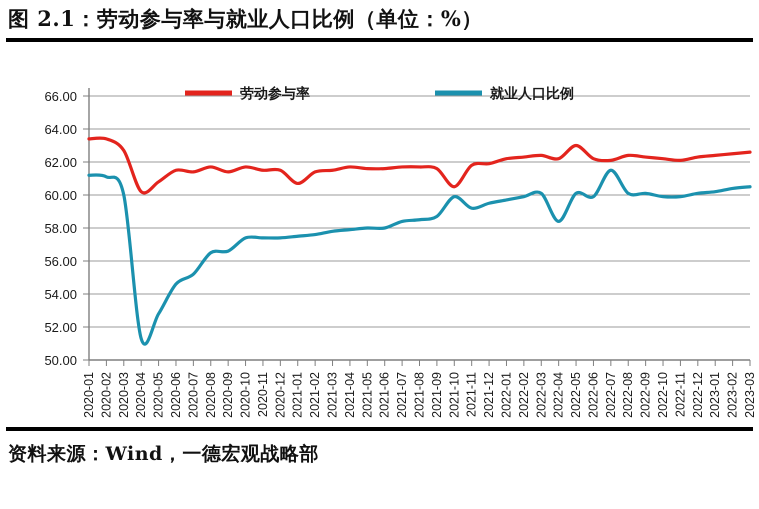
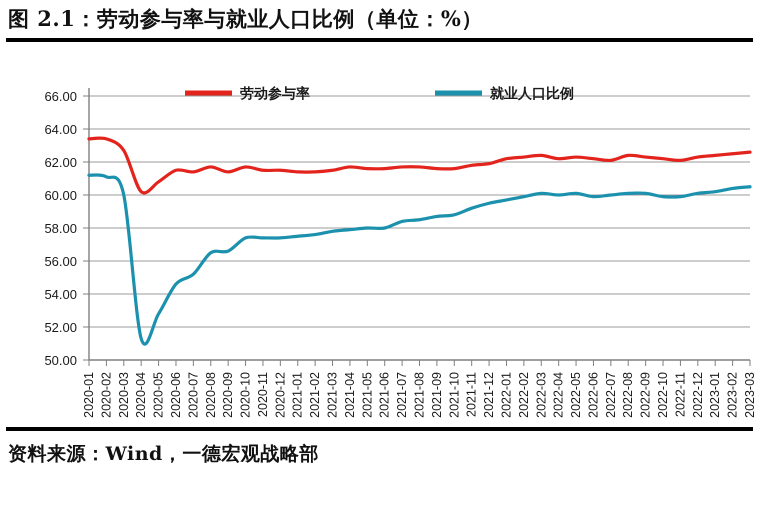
劳动参与率/2021-01: 60.7 -> 61.4
劳动参与率/2021-10: 60.5 -> 61.6
就业人口比例/2021-10: 59.9 -> 58.8
就业人口比例/2022-04: 58.4 -> 60.0
劳动参与率/2022-05: 63.0 -> 62.3
就业人口比例/2022-07: 61.5 -> 60.0
